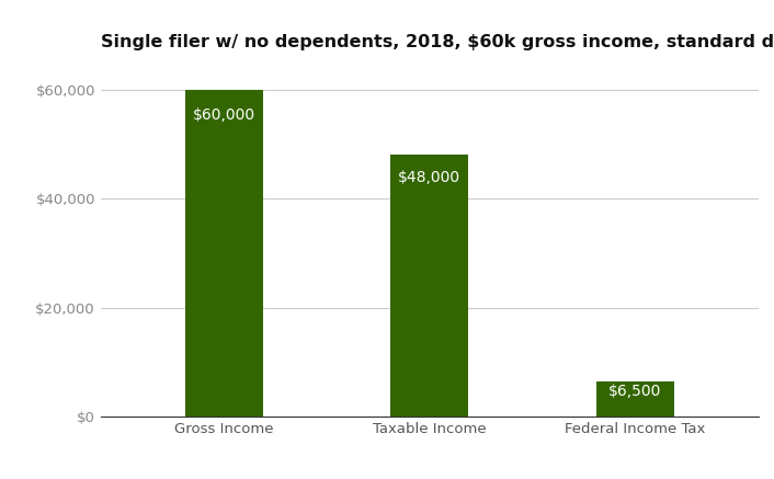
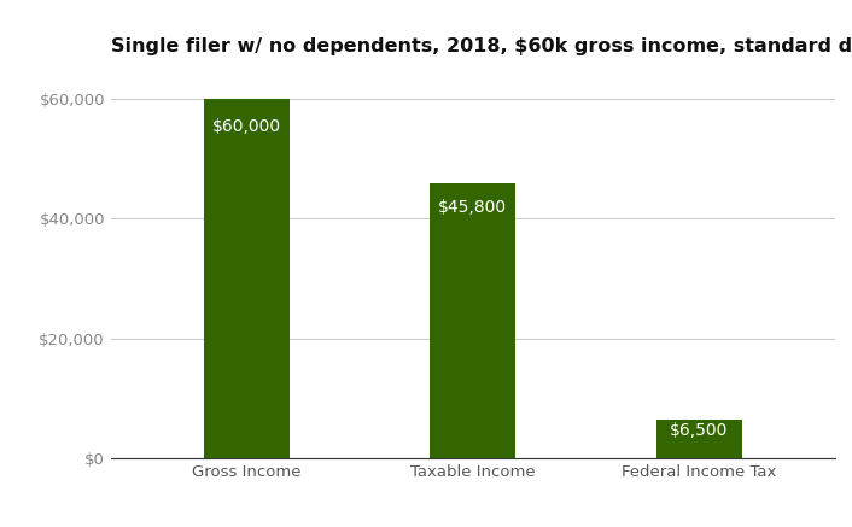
Taxable Income: $48,000 -> $45,800
